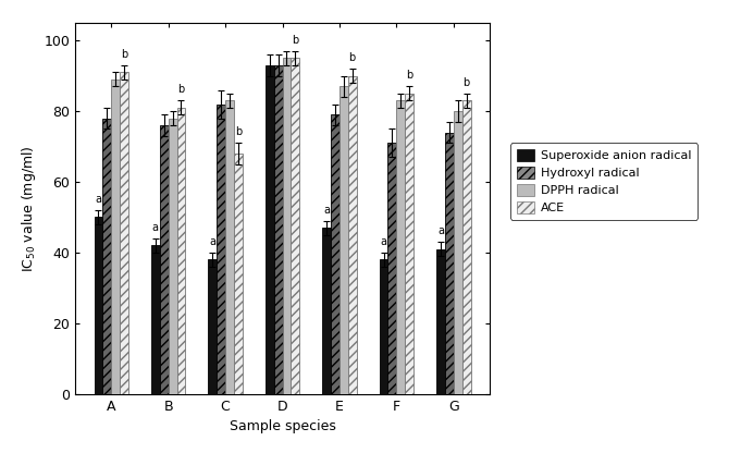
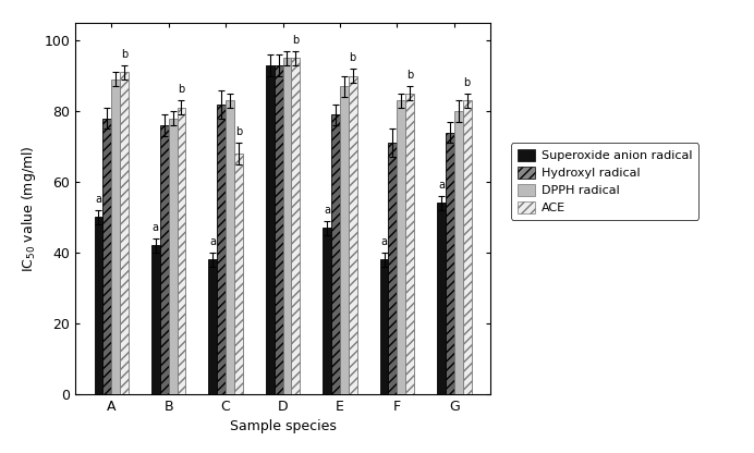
Superoxide anion radical/G: 41 -> 54
